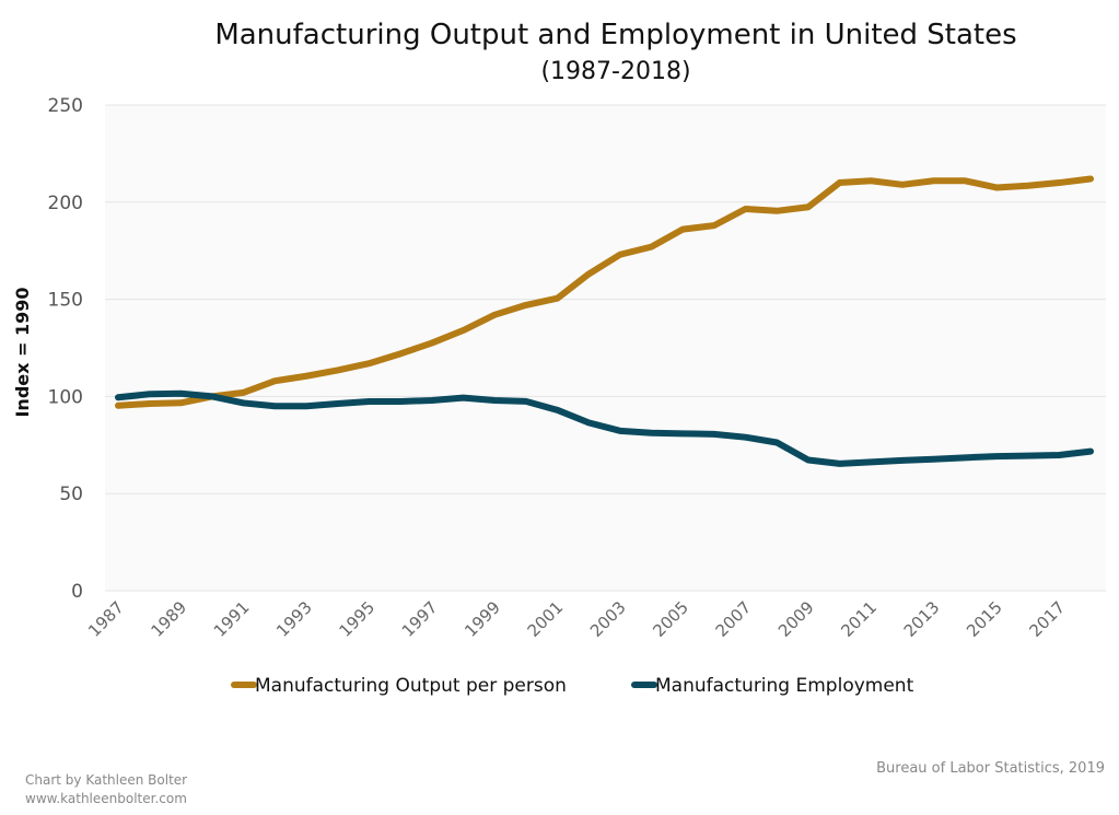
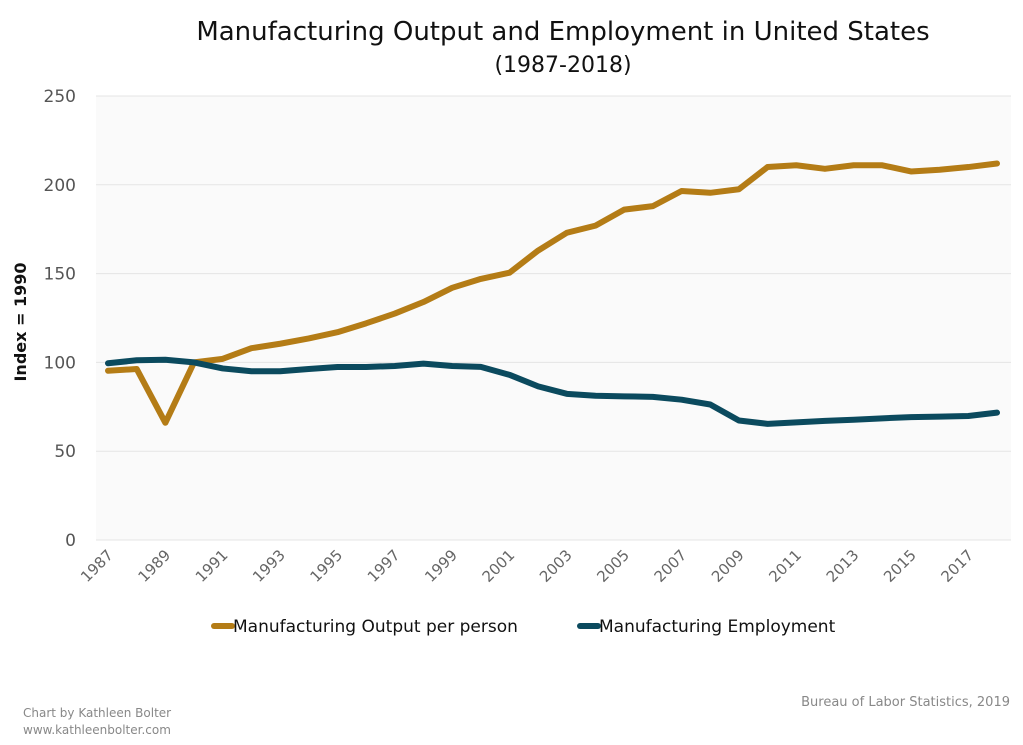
Manufacturing Output per person/1989: 97 -> 66
